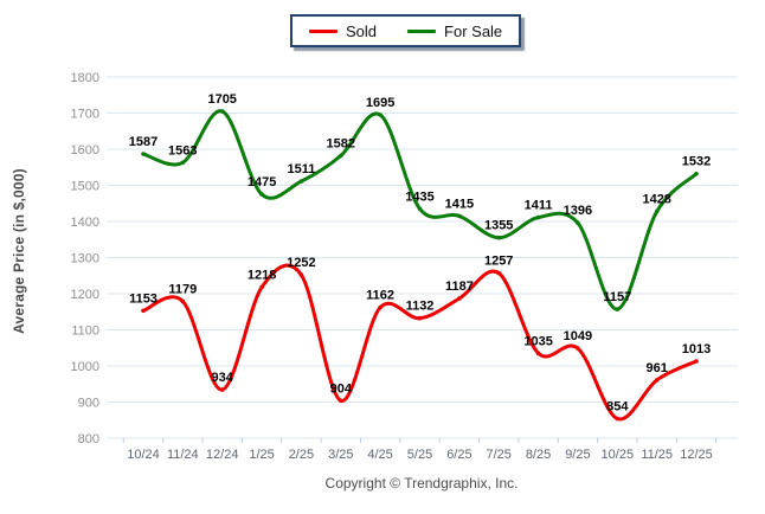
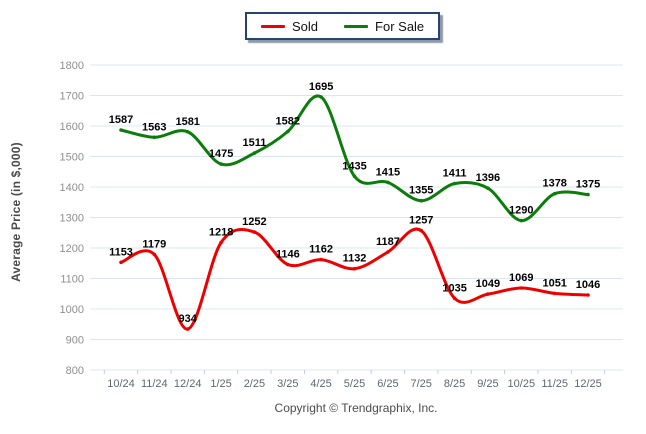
For Sale/12/24: 1705 -> 1581
Sold/3/25: 904 -> 1146
Sold/10/25: 854 -> 1069
For Sale/10/25: 1157 -> 1290
Sold/11/25: 961 -> 1051
For Sale/11/25: 1428 -> 1378
Sold/12/25: 1013 -> 1046
For Sale/12/25: 1532 -> 1375
